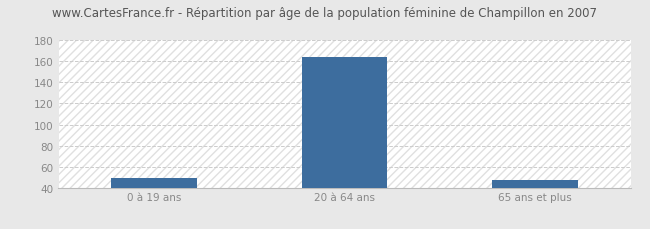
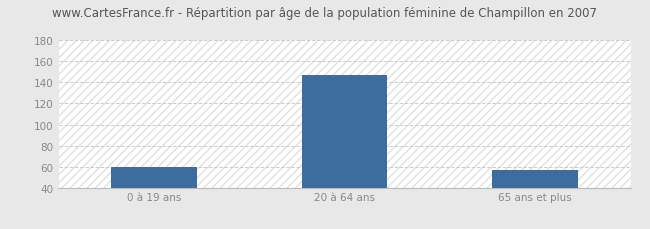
0 à 19 ans: 49 -> 60
20 à 64 ans: 164 -> 147
65 ans et plus: 47 -> 57
